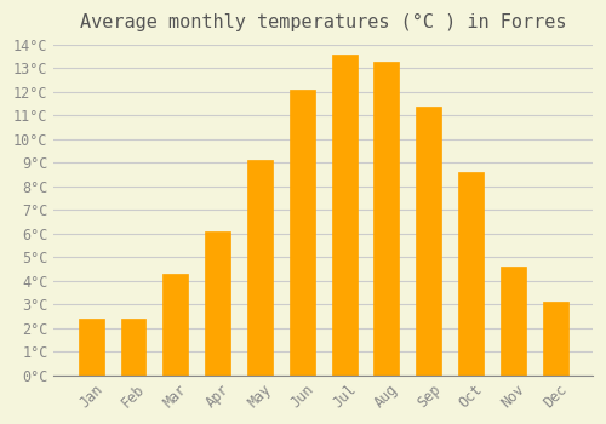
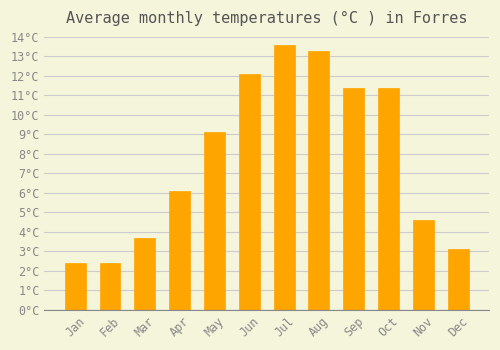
Mar: 4.3°C -> 3.7°C
Oct: 8.6°C -> 11.4°C
